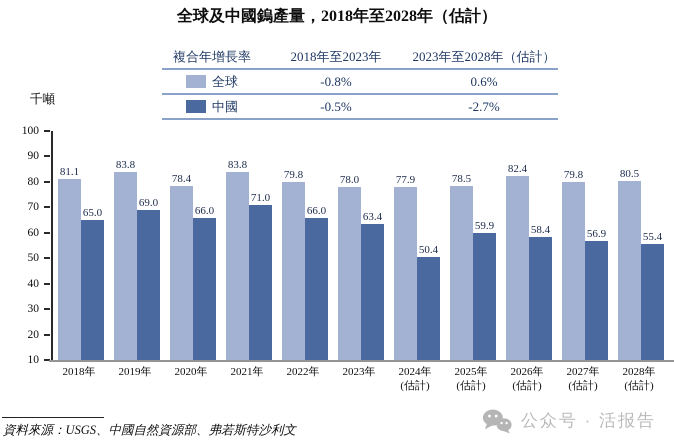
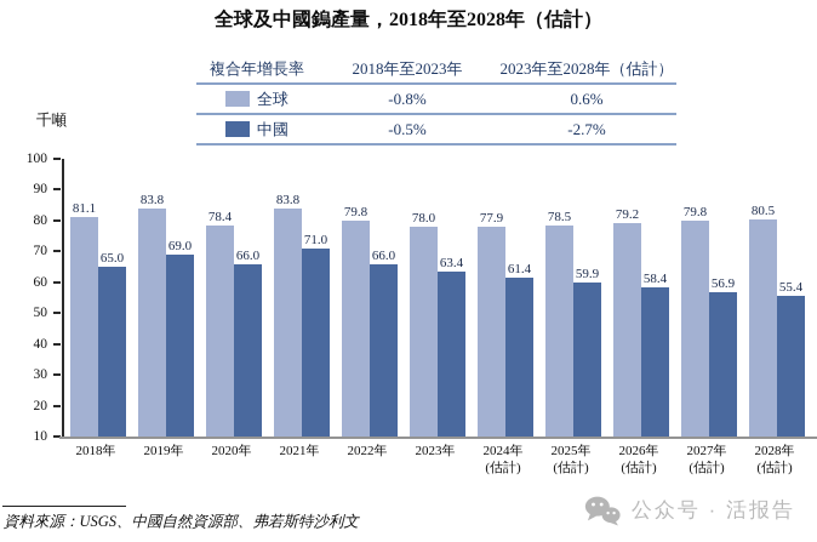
中國/2024年 (估計): 50.4 -> 61.4
全球/2026年 (估計): 82.4 -> 79.2
